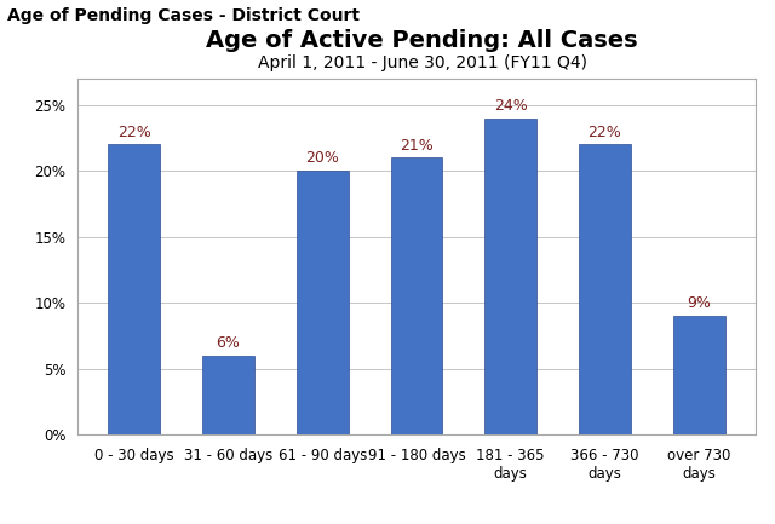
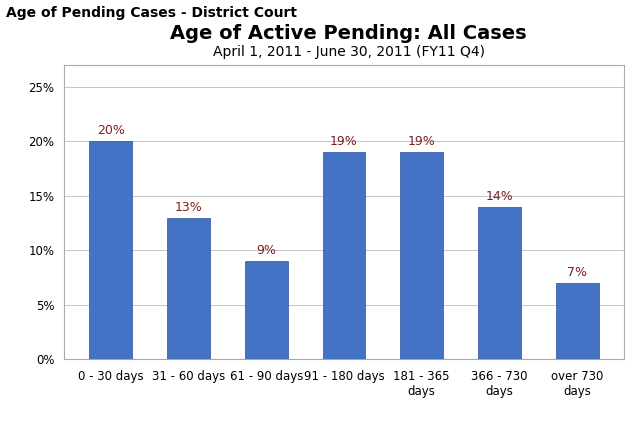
0 - 30 days: 22% -> 20%
31 - 60 days: 6% -> 13%
61 - 90 days: 20% -> 9%
91 - 180 days: 21% -> 19%
181 - 365 days: 24% -> 19%
366 - 730 days: 22% -> 14%
over 730 days: 9% -> 7%
